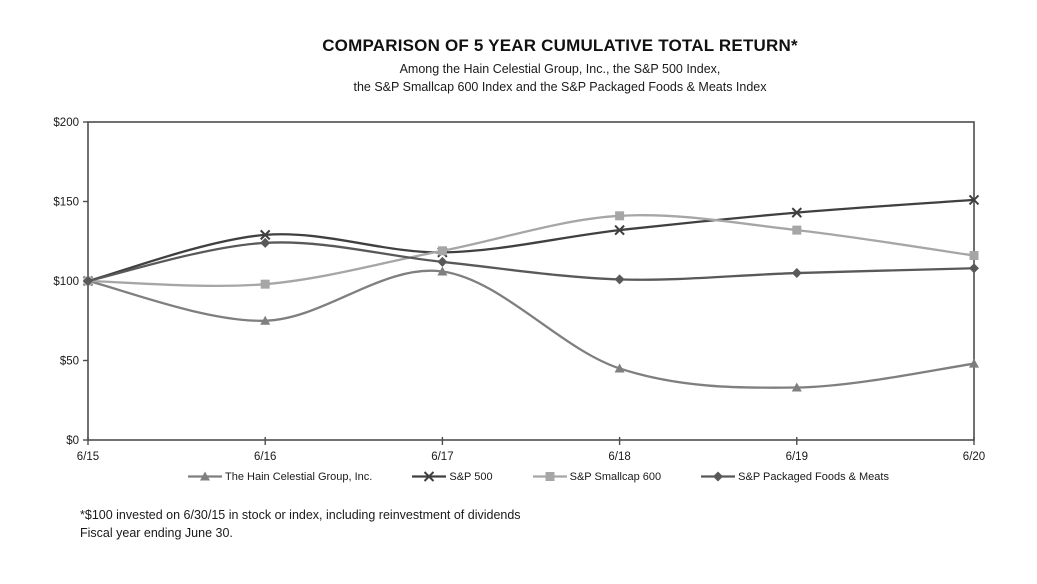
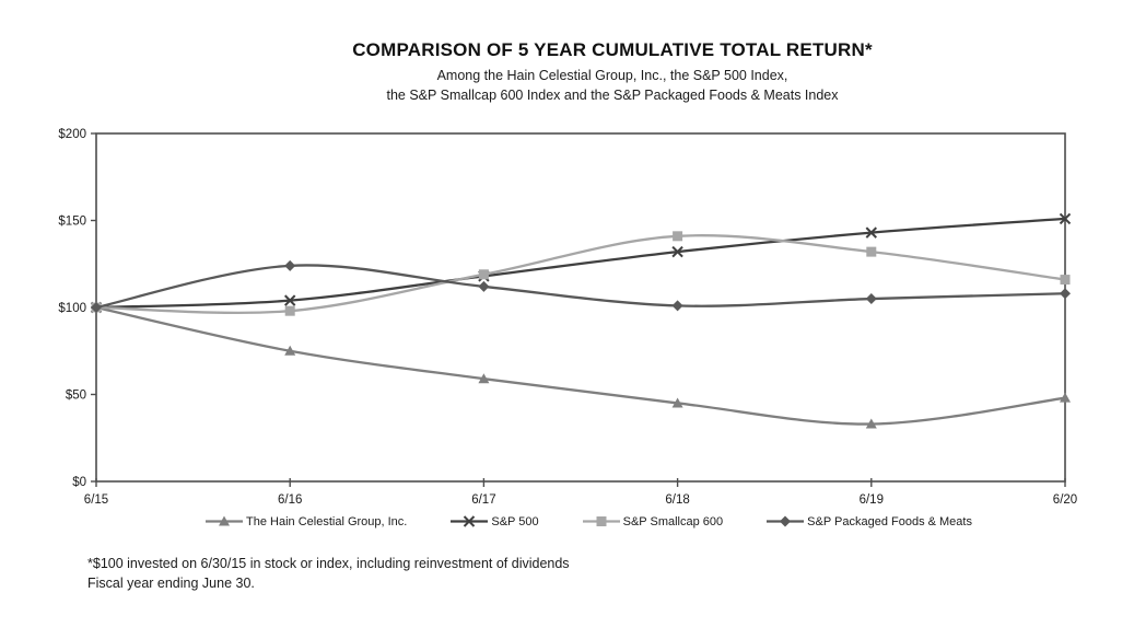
S&P 500/6/16: $129 -> $104
The Hain Celestial Group, Inc./6/17: $106 -> $59
